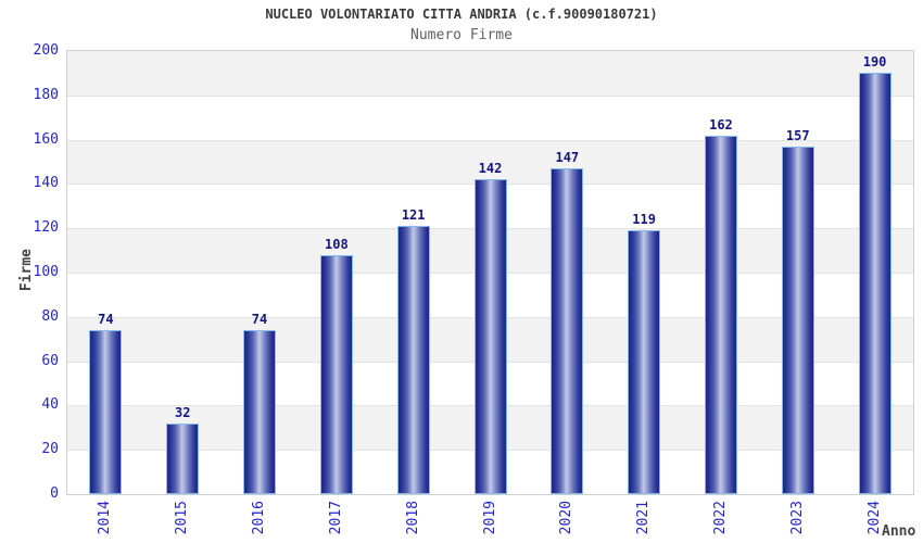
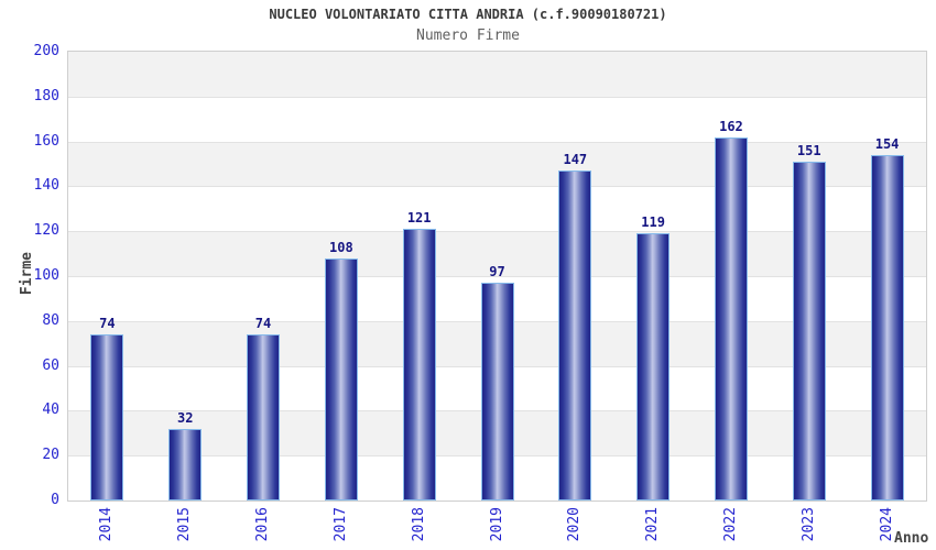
2019: 142 -> 97
2023: 157 -> 151
2024: 190 -> 154
